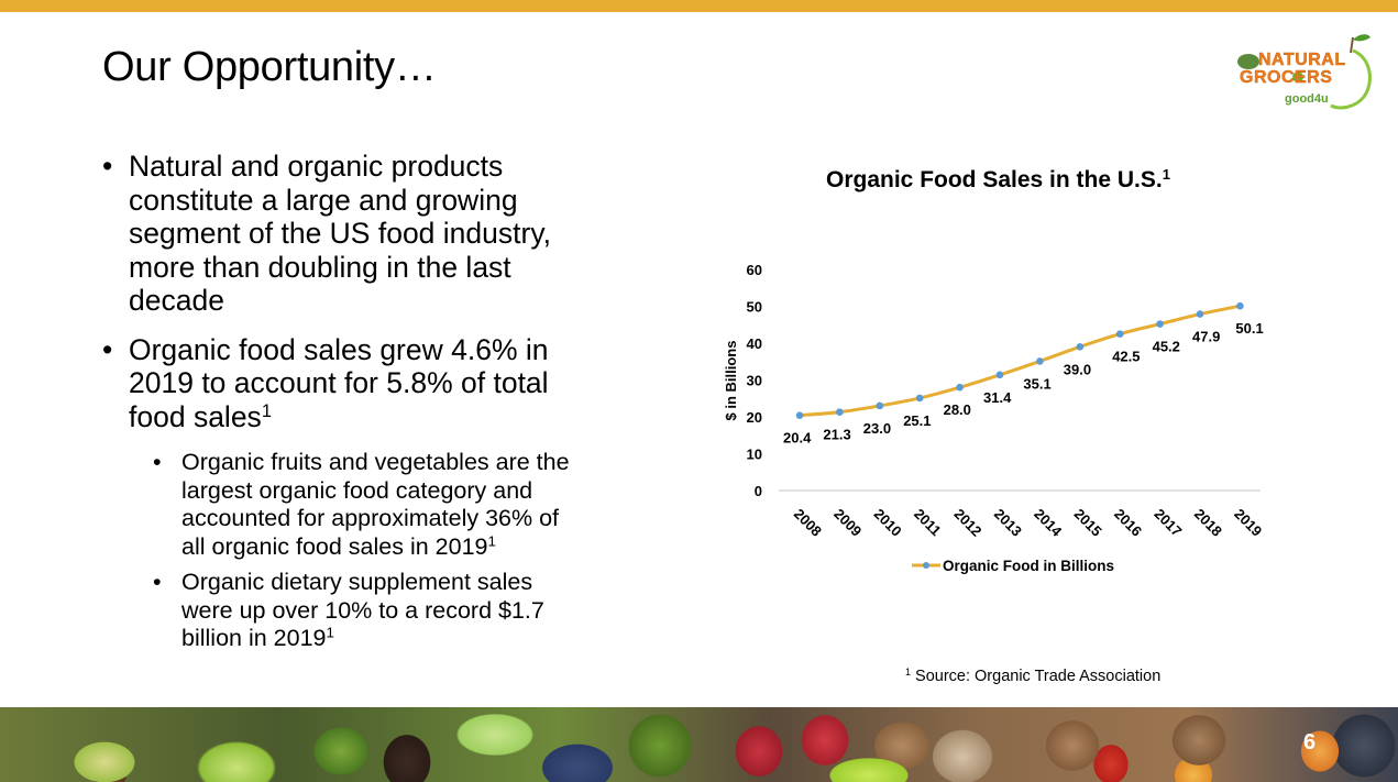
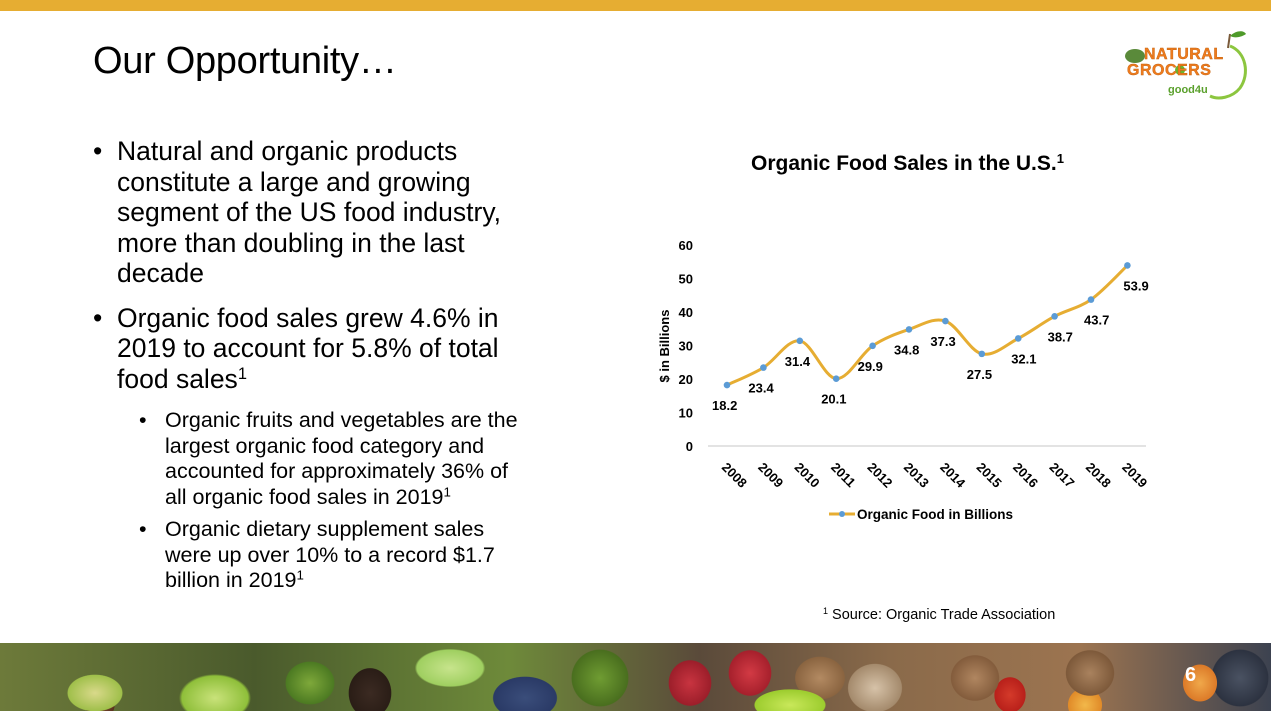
2008: 20.4 -> 18.2
2009: 21.3 -> 23.4
2010: 23.0 -> 31.4
2011: 25.1 -> 20.1
2012: 28.0 -> 29.9
2013: 31.4 -> 34.8
2014: 35.1 -> 37.3
2015: 39.0 -> 27.5
2016: 42.5 -> 32.1
2017: 45.2 -> 38.7
2018: 47.9 -> 43.7
2019: 50.1 -> 53.9
